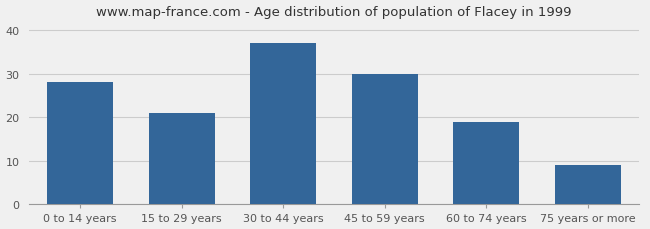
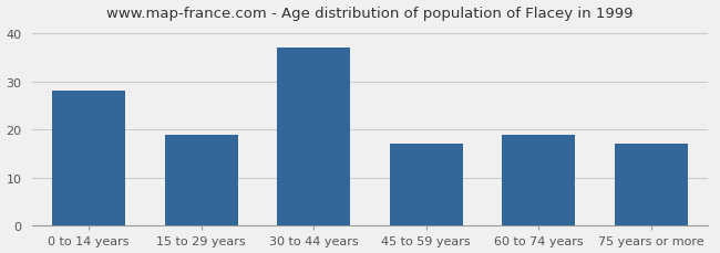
15 to 29 years: 21 -> 19
45 to 59 years: 30 -> 17
75 years or more: 9 -> 17
